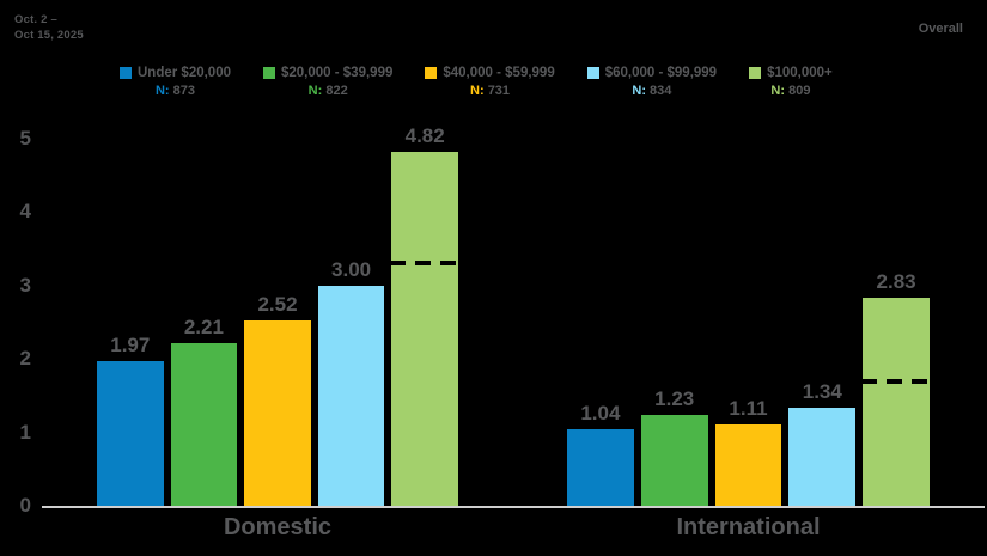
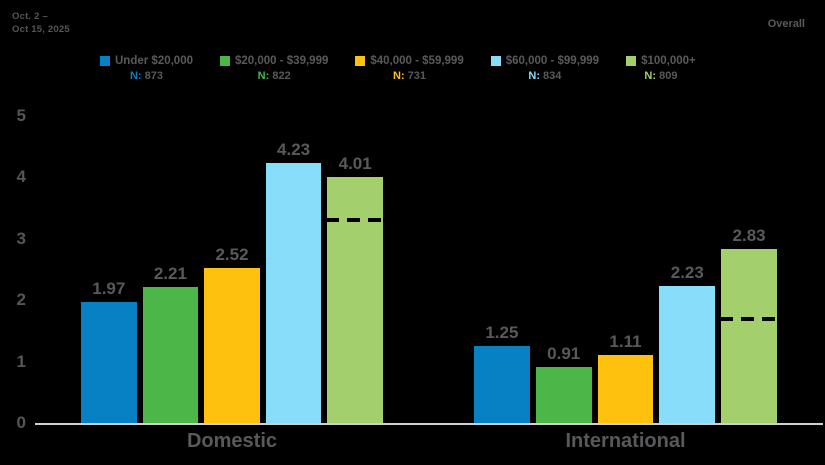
$60,000 - $99,999/Domestic: 3.00 -> 4.23
$100,000+/Domestic: 4.82 -> 4.01
Under $20,000/International: 1.04 -> 1.25
$20,000 - $39,999/International: 1.23 -> 0.91
$60,000 - $99,999/International: 1.34 -> 2.23
